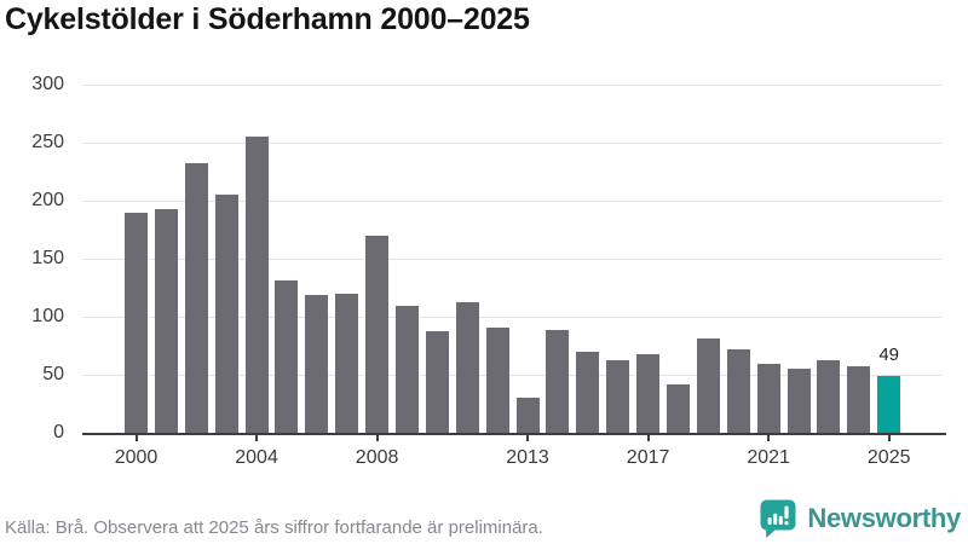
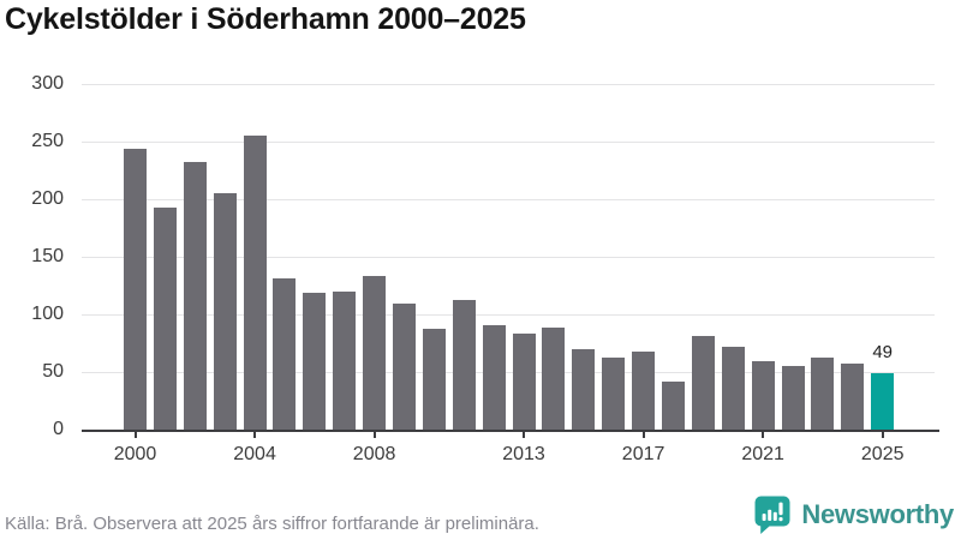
2000: 190 -> 240
2008: 170 -> 130
2013: 30 -> 80
